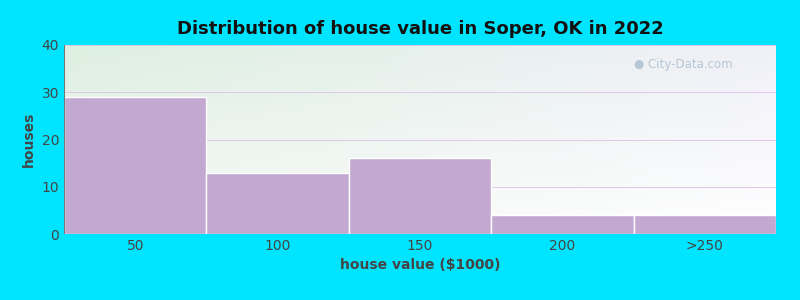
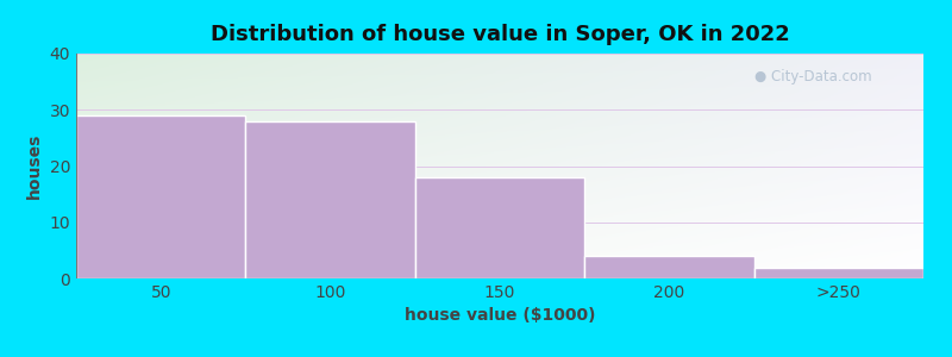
100: 13 -> 28
150: 16 -> 18
>250: 4 -> 2
